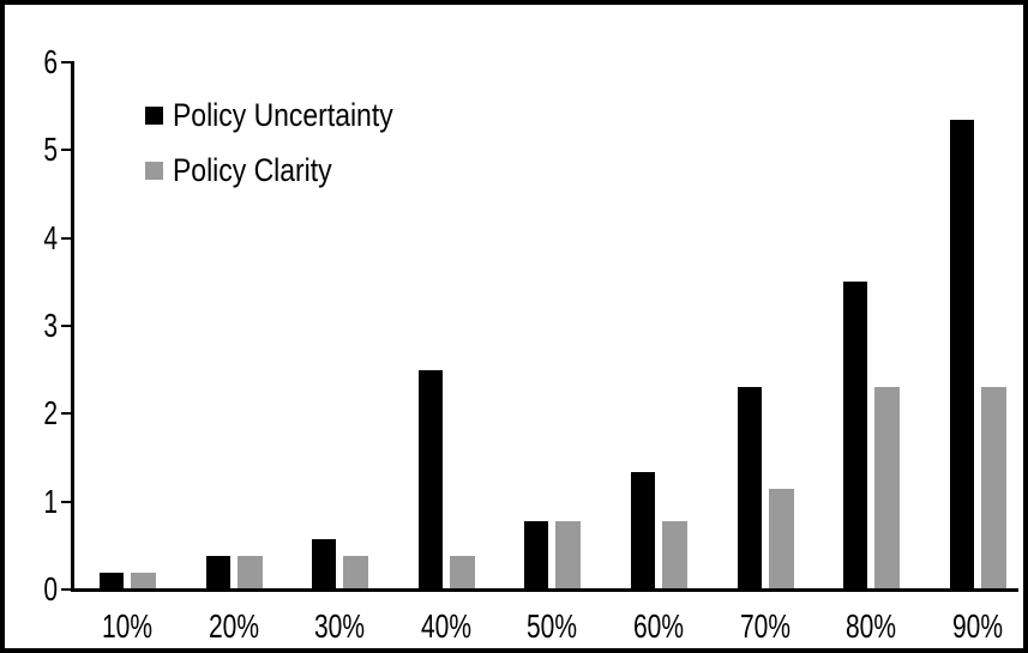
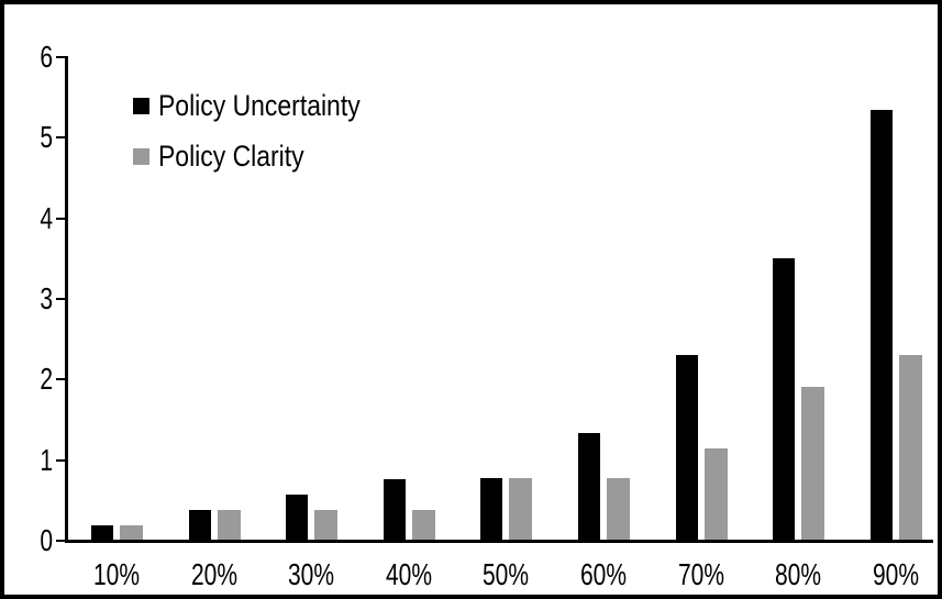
Policy Uncertainty/40%: 2.5 -> 0.8
Policy Clarity/80%: 2.3 -> 1.9
